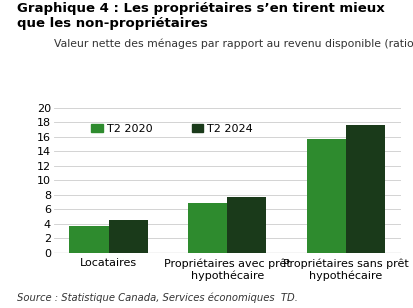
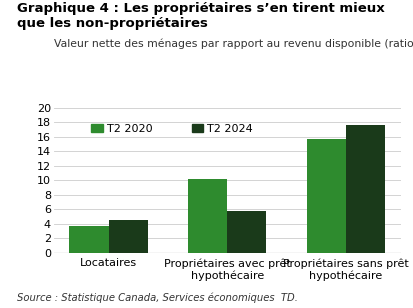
T2 2020/Propriétaires avec prêt hypothécaire: 6.8 -> 10.2
T2 2024/Propriétaires avec prêt hypothécaire: 7.7 -> 5.8
